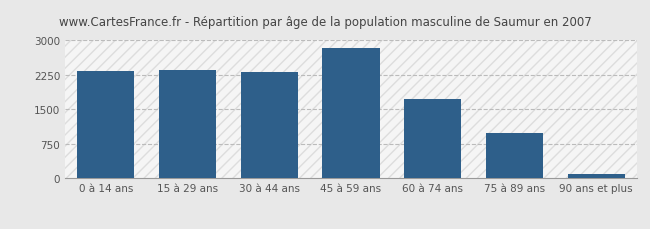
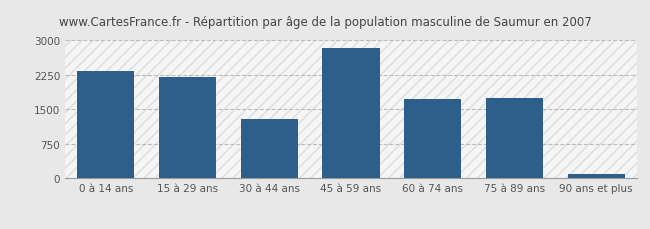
15 à 29 ans: 2350 -> 2200
30 à 44 ans: 2310 -> 1300
75 à 89 ans: 980 -> 1750
